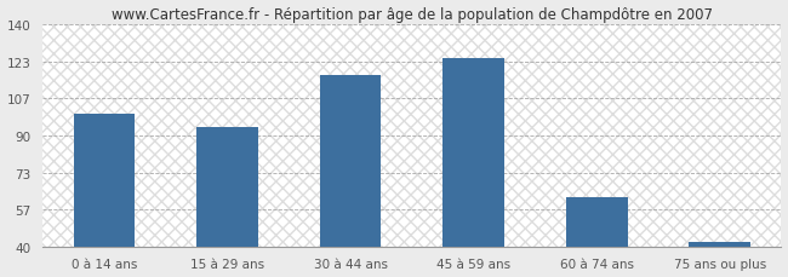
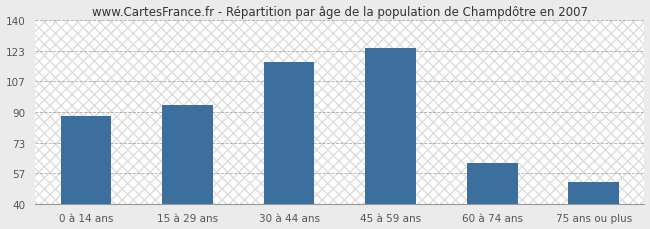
0 à 14 ans: 100 -> 88
75 ans ou plus: 42 -> 52
